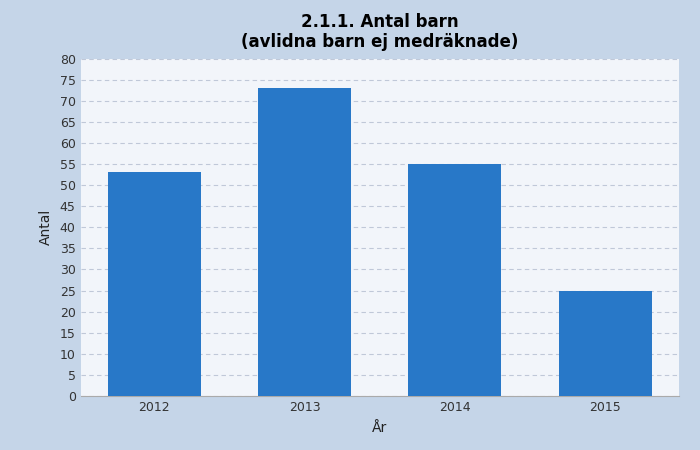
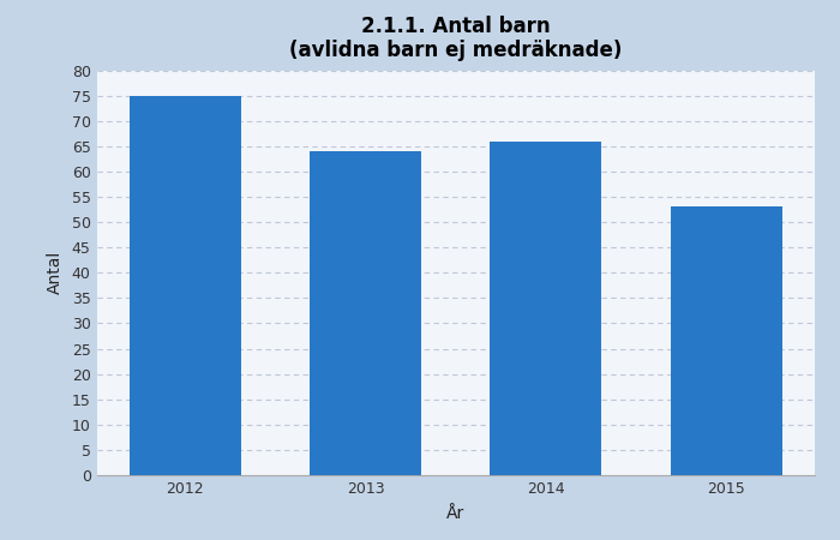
2012: 53 -> 75
2013: 73 -> 64
2014: 55 -> 66
2015: 25 -> 53
